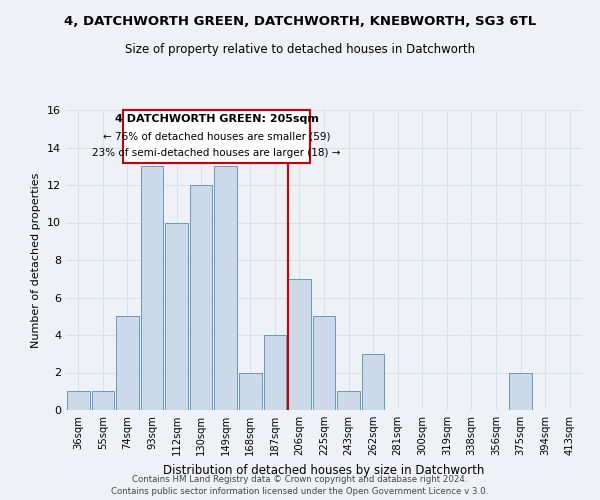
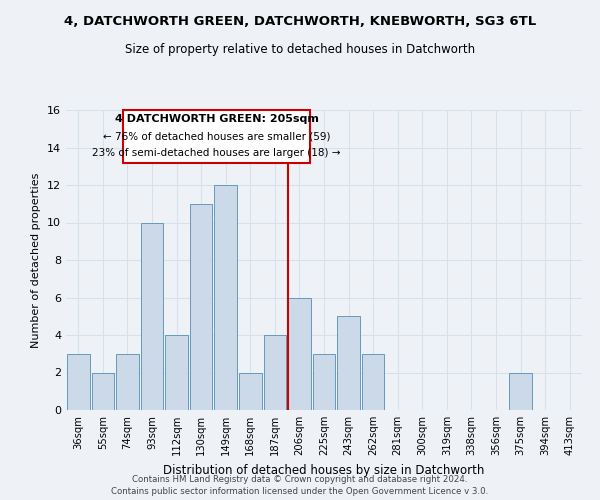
36sqm: 1 -> 3
55sqm: 1 -> 2
74sqm: 5 -> 3
93sqm: 13 -> 10
112sqm: 10 -> 4
130sqm: 12 -> 11
149sqm: 13 -> 12
206sqm: 7 -> 6
225sqm: 5 -> 3
243sqm: 1 -> 5
